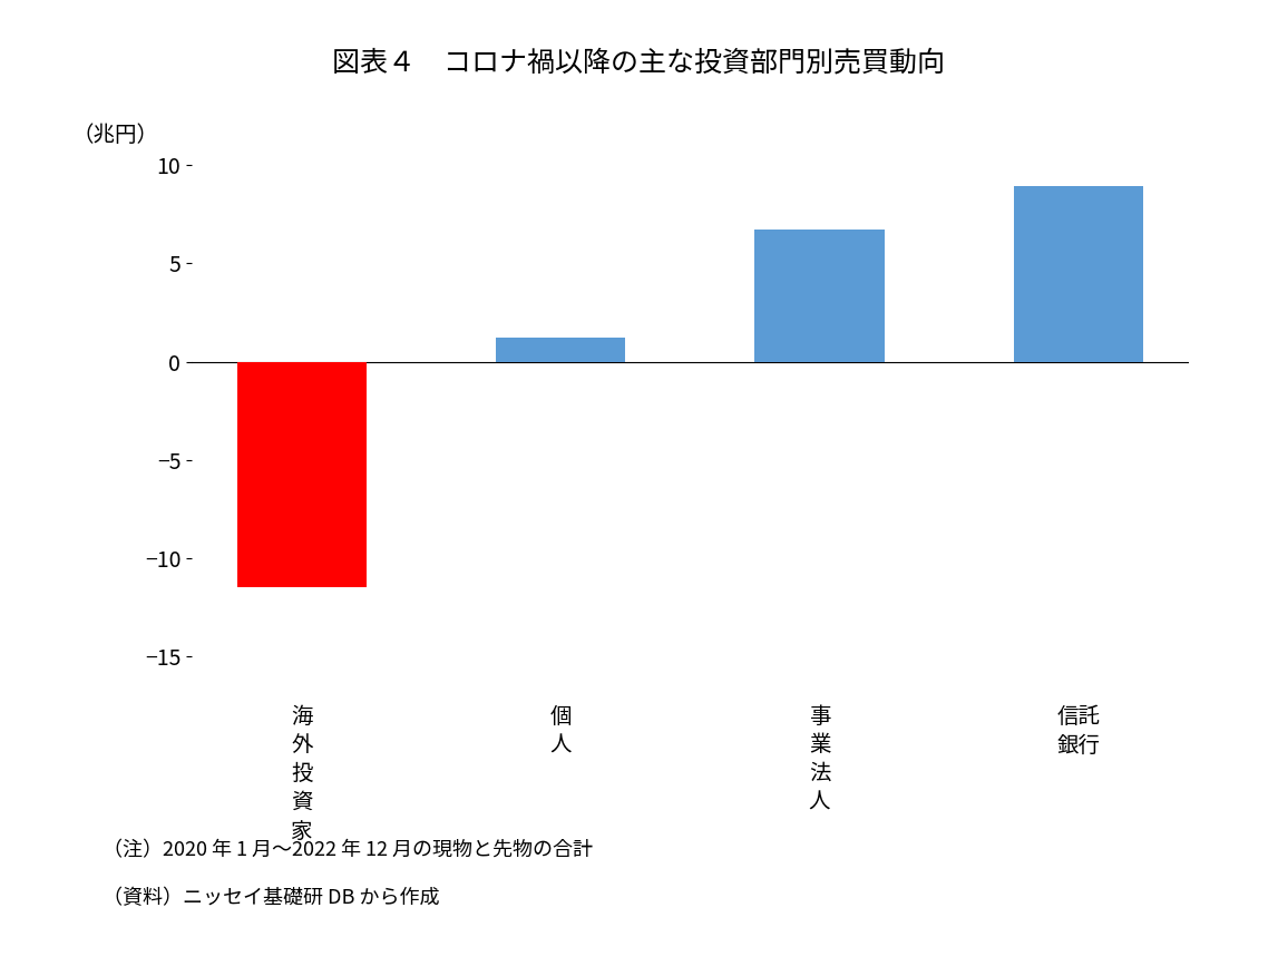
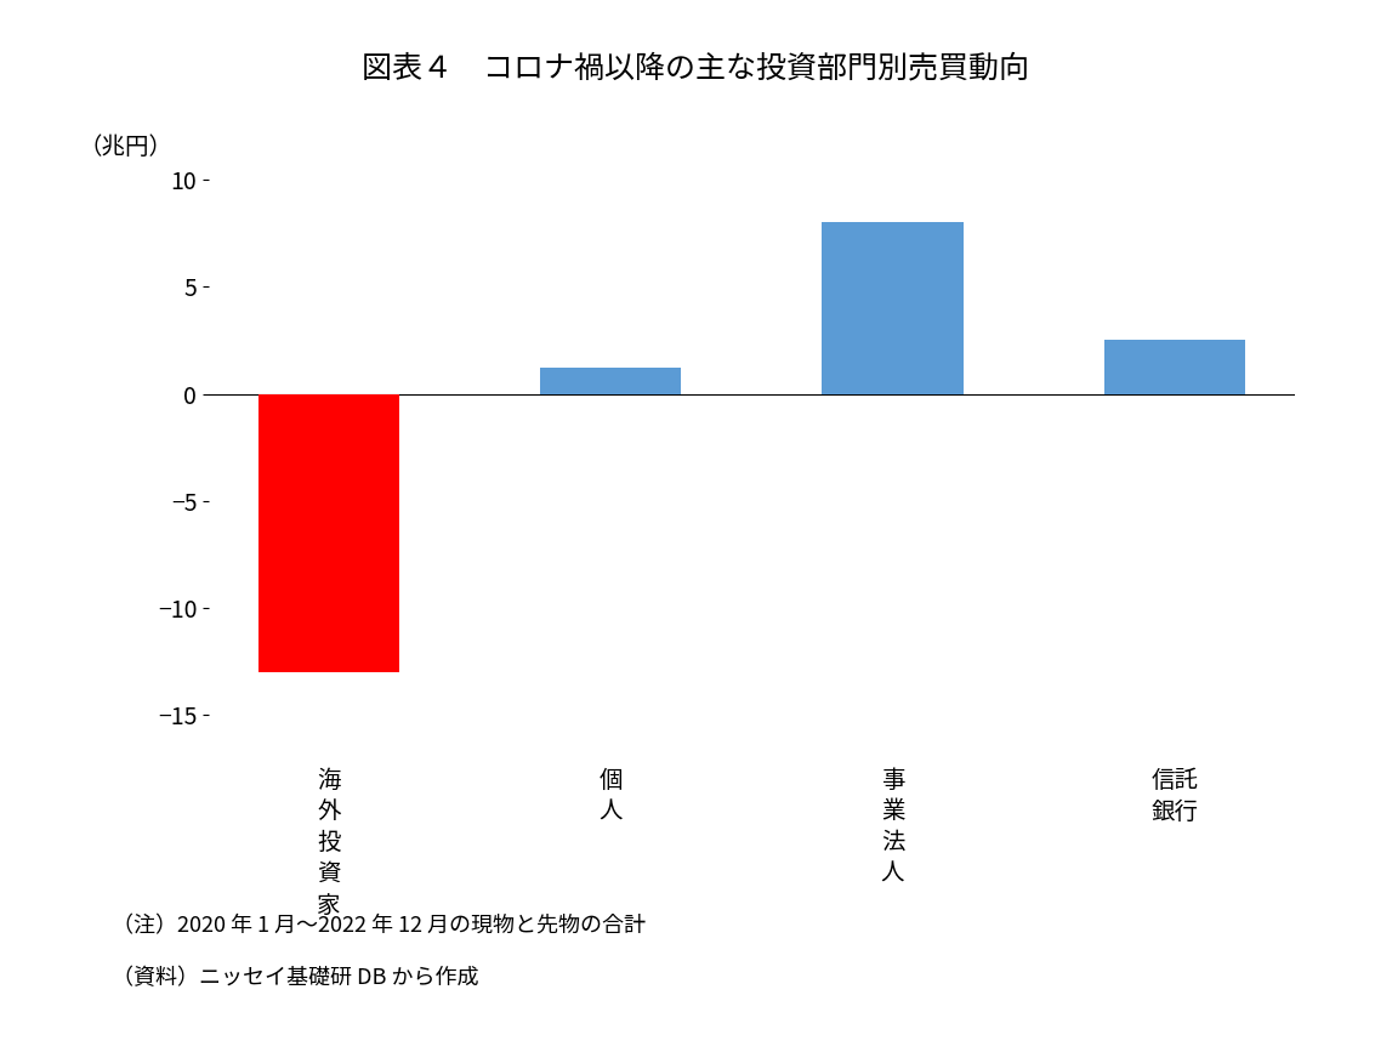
海 外 投 資 家: -11.5 -> -13.0
事 業 法 人: 6.7 -> 8.0
信託 銀行: 8.9 -> 2.5
